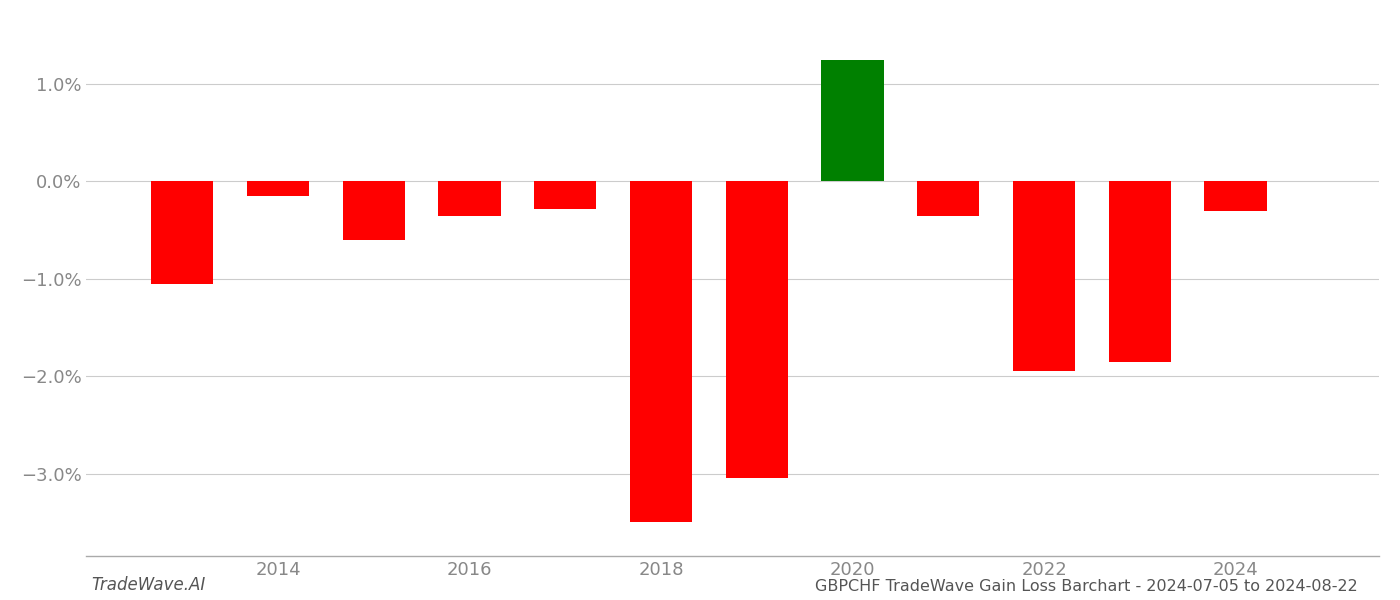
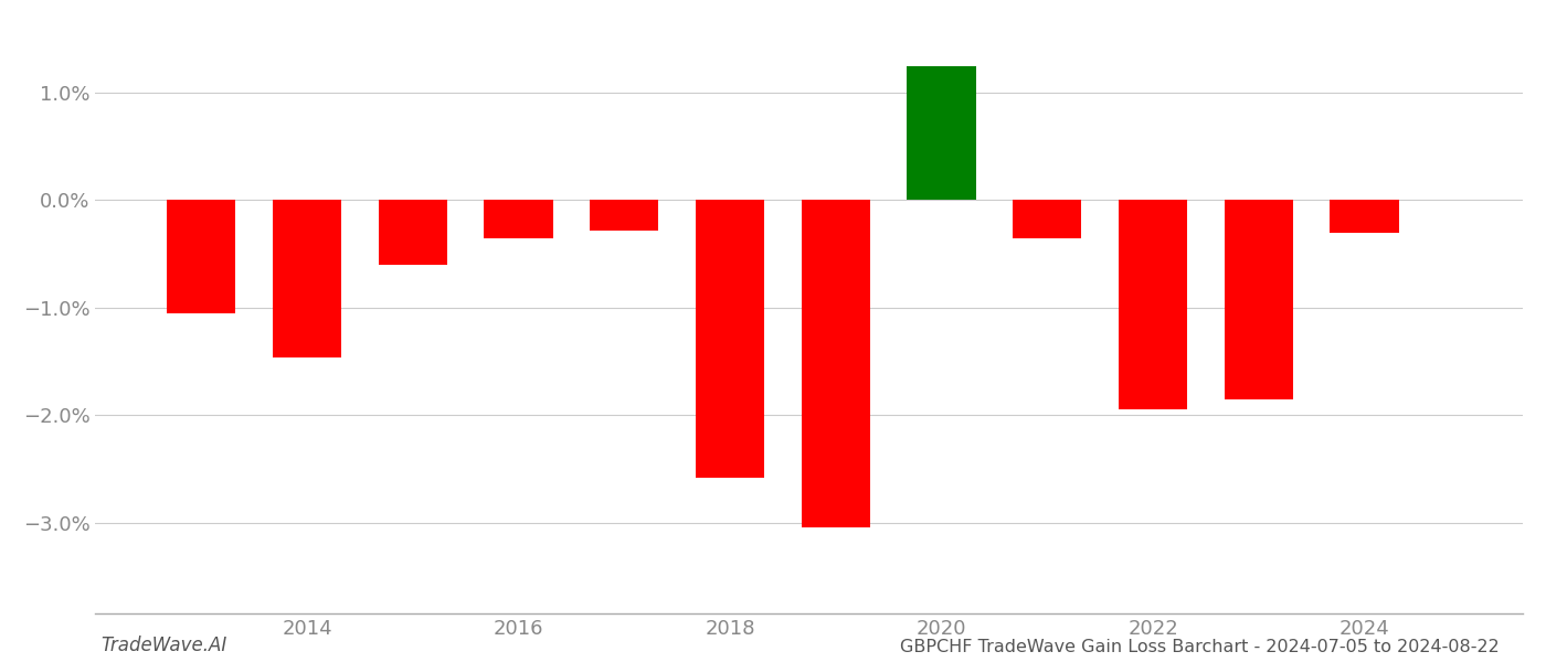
2014: -0.15% -> -1.46%
2018: -3.50% -> -2.58%
